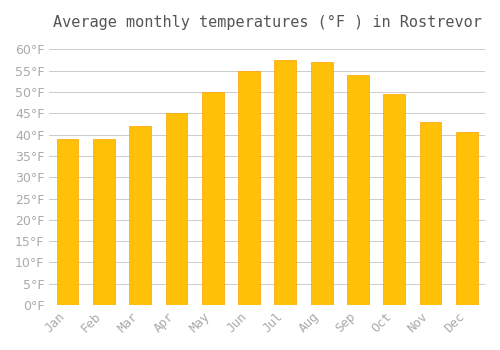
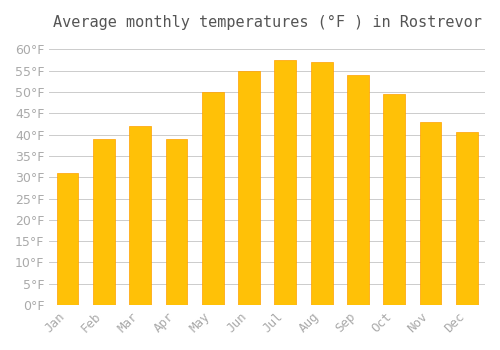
Jan: 39.0°F -> 31.0°F
Apr: 45.0°F -> 39.0°F
